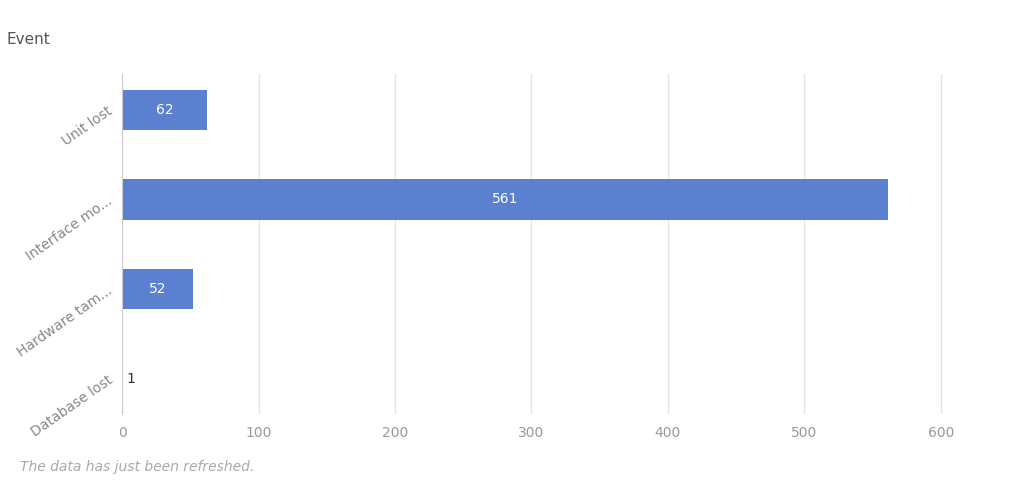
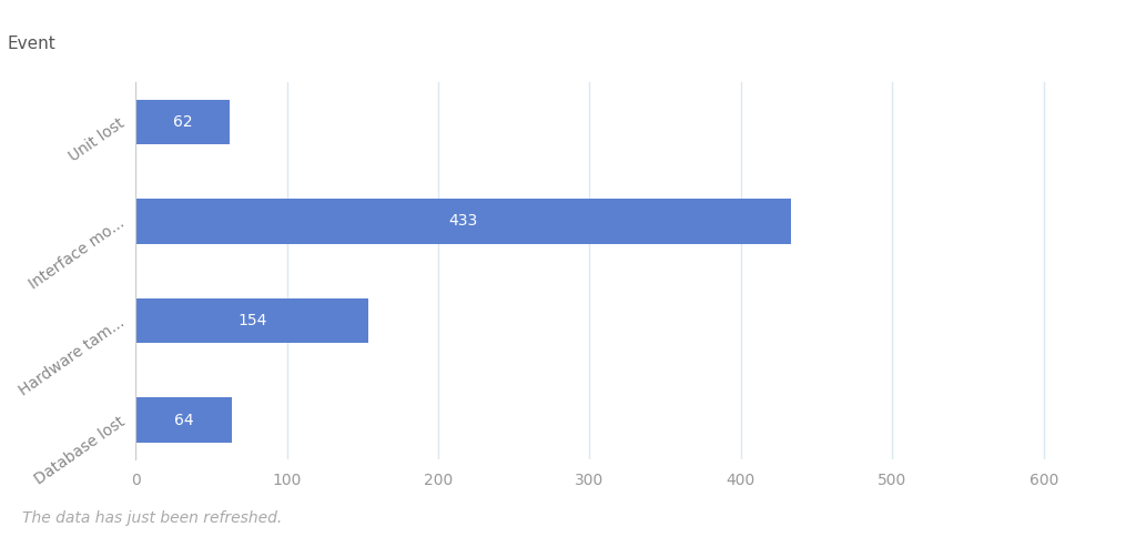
Interface mo...: 561 -> 433
Hardware tam...: 52 -> 154
Database lost: 1 -> 64
